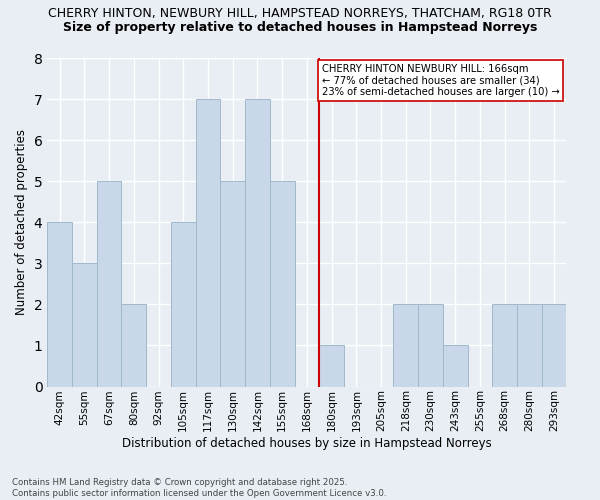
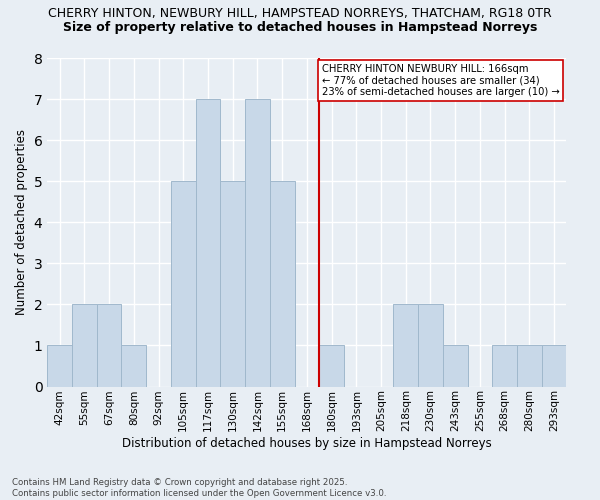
42sqm: 4 -> 1
55sqm: 3 -> 2
67sqm: 5 -> 2
80sqm: 2 -> 1
105sqm: 4 -> 5
268sqm: 2 -> 1
280sqm: 2 -> 1
293sqm: 2 -> 1
